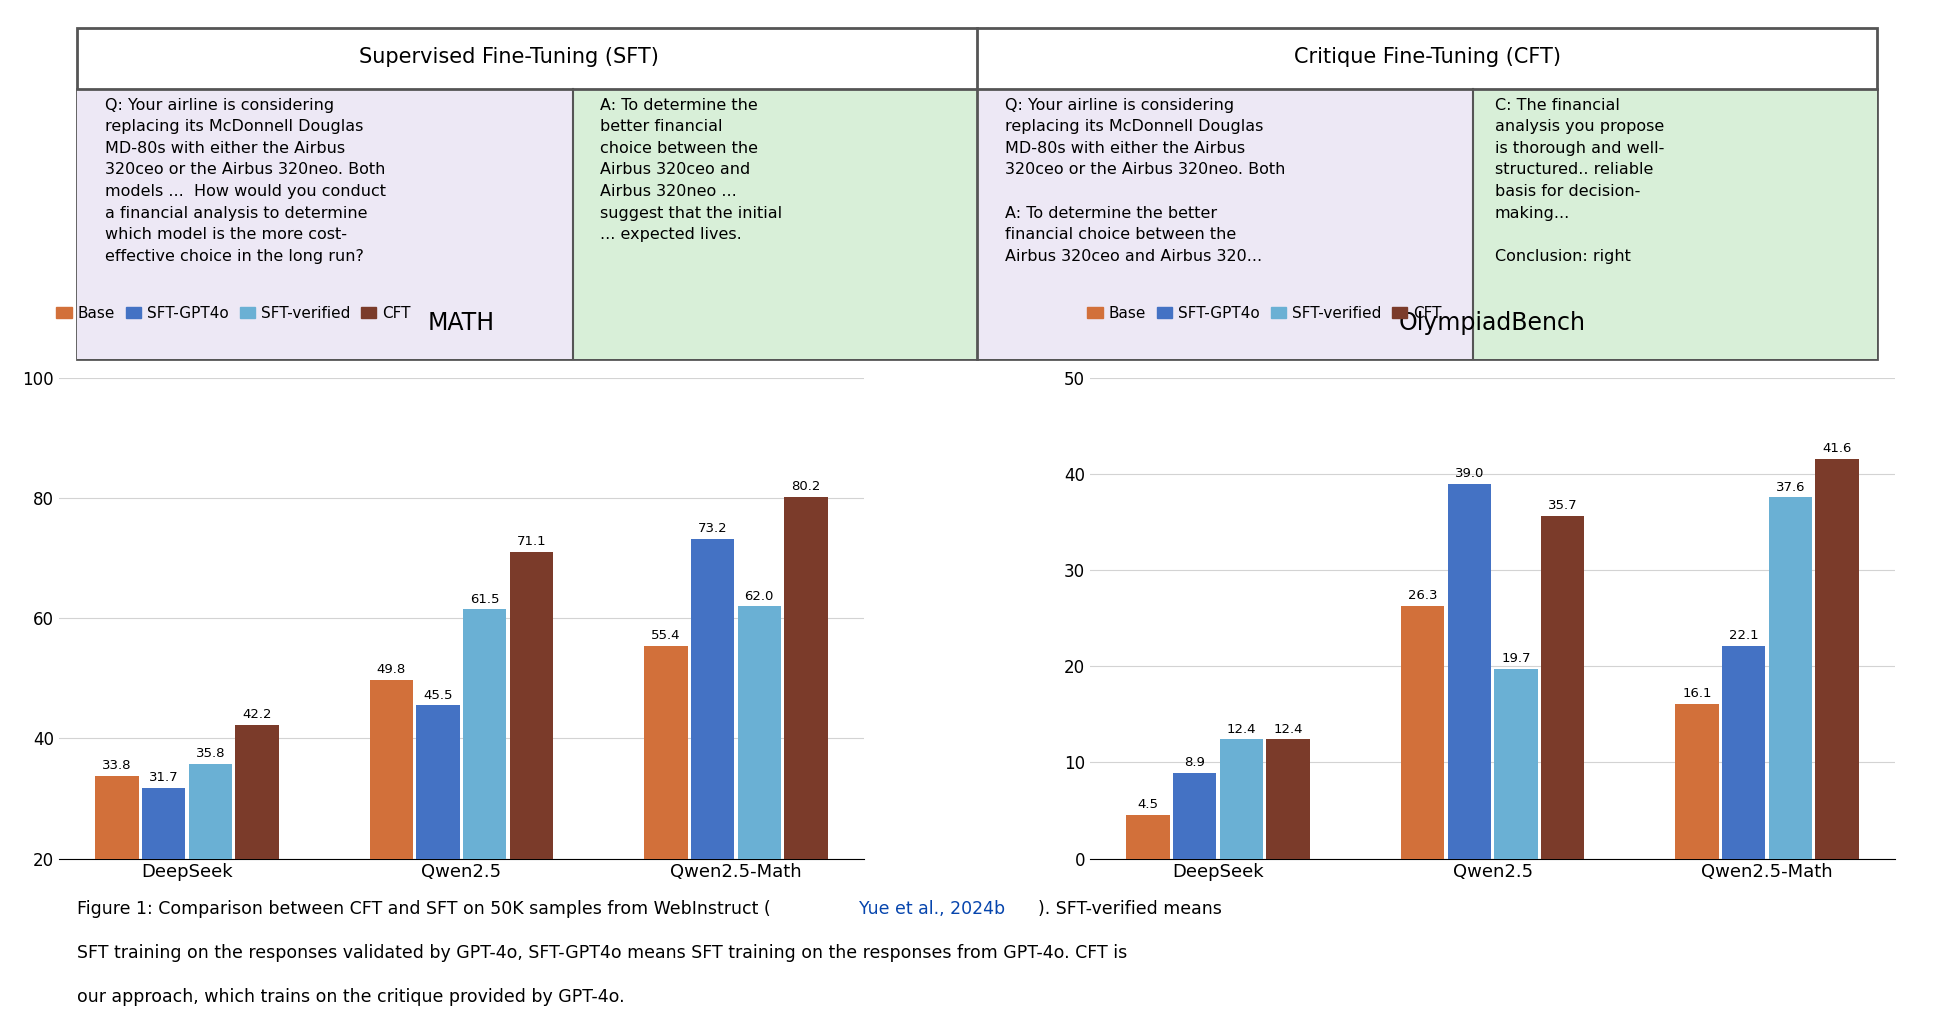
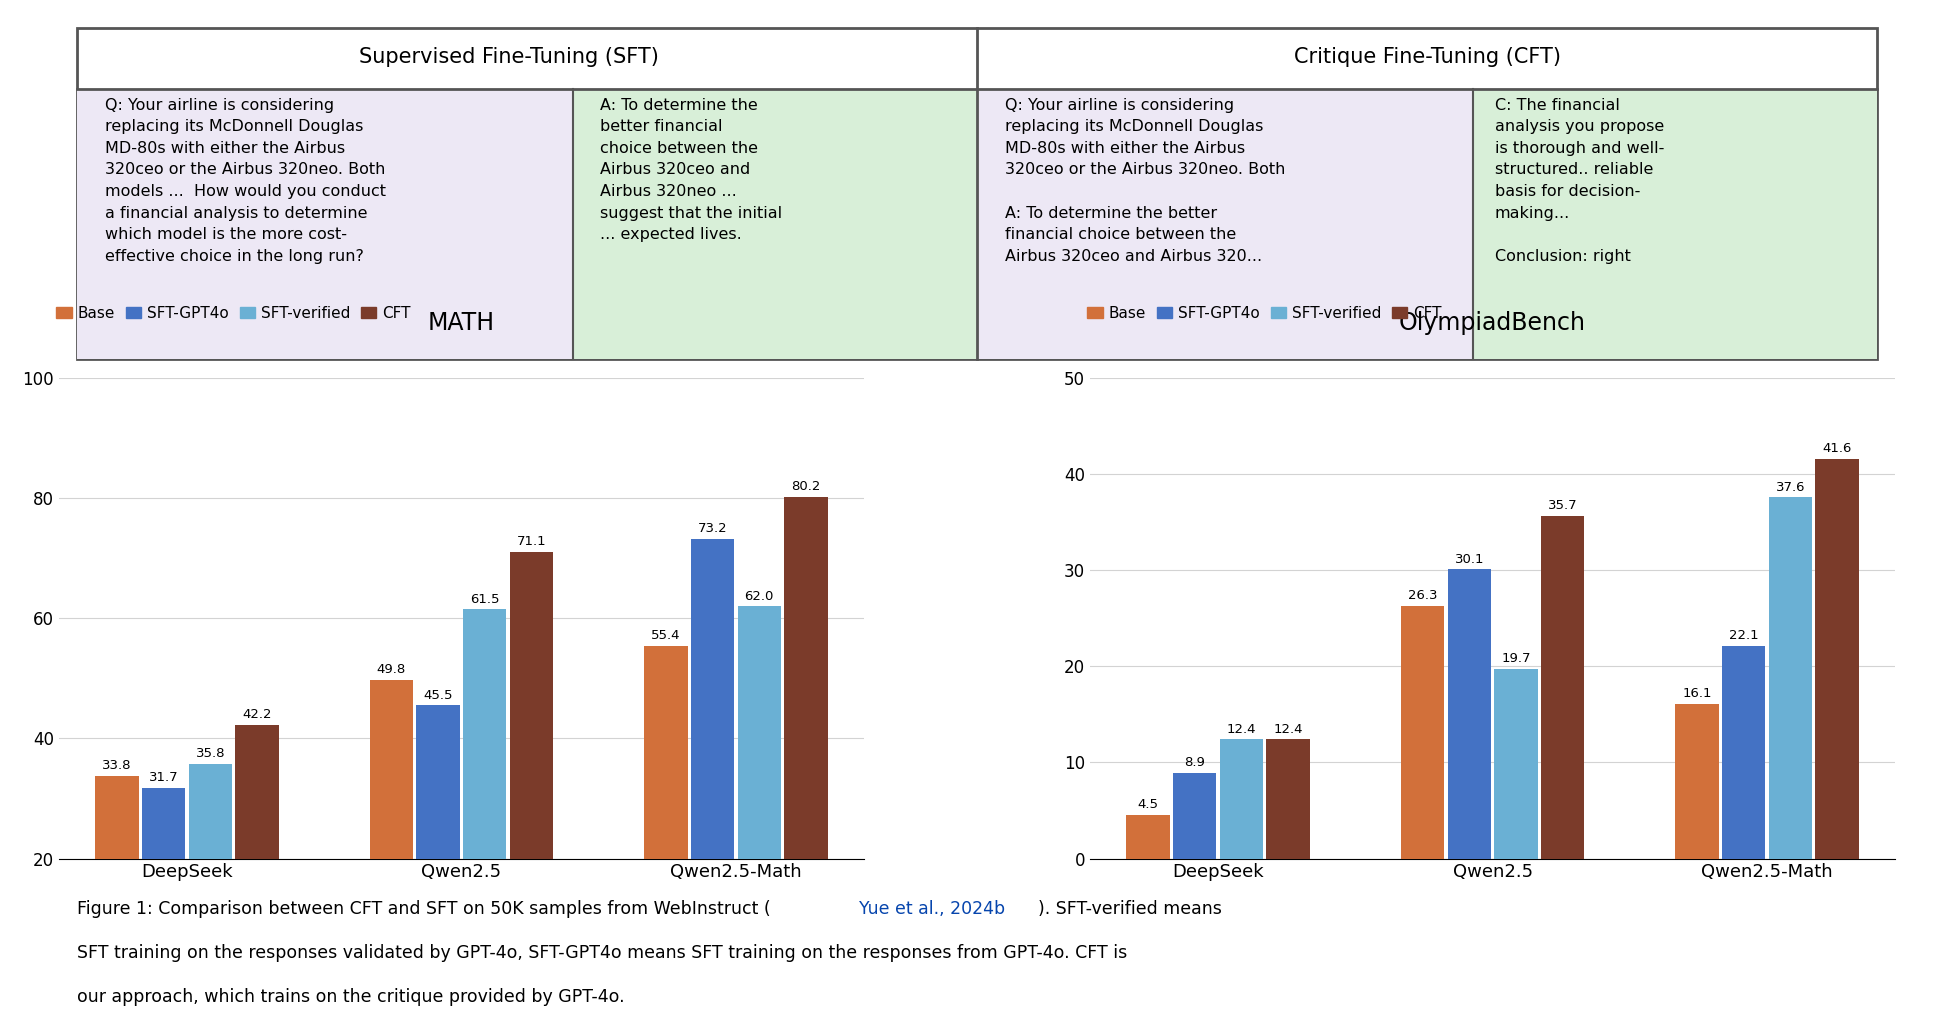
OlympiadBench/SFT-GPT4o/Qwen2.5: 39.0 -> 30.1
